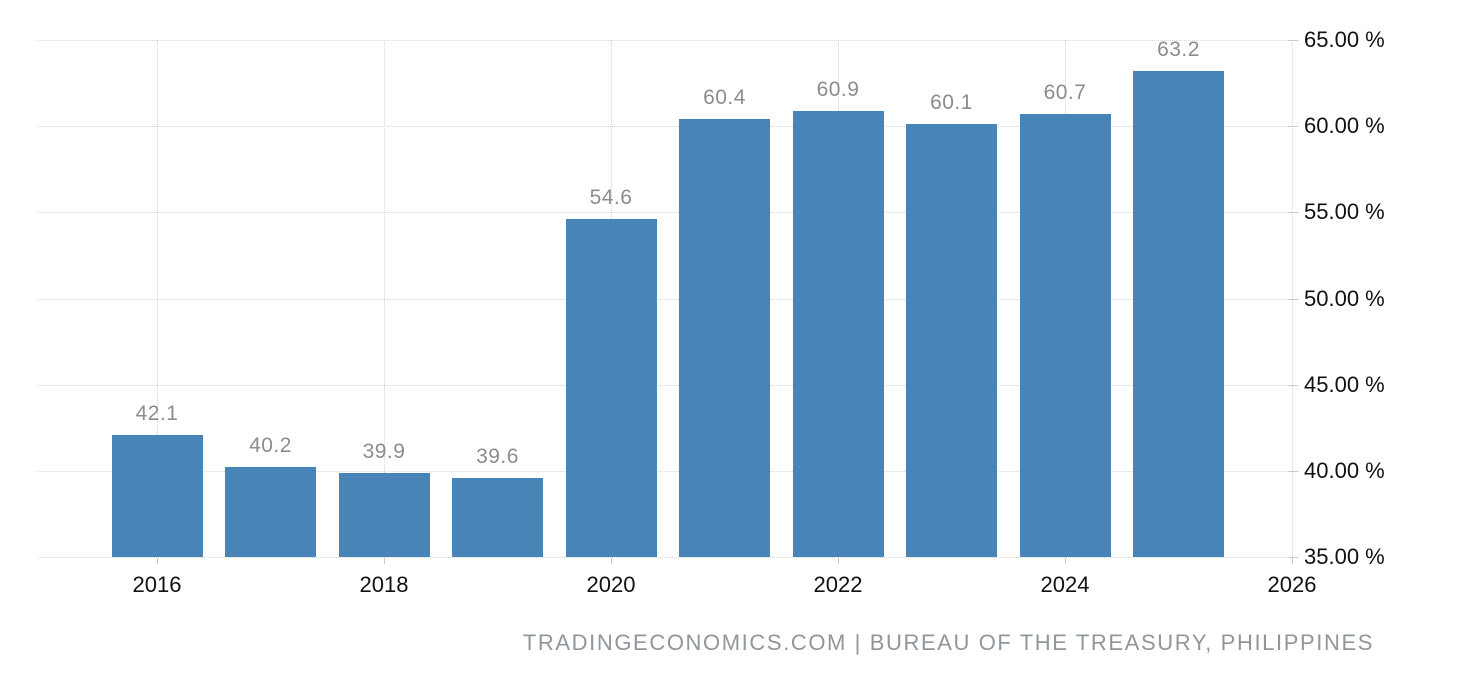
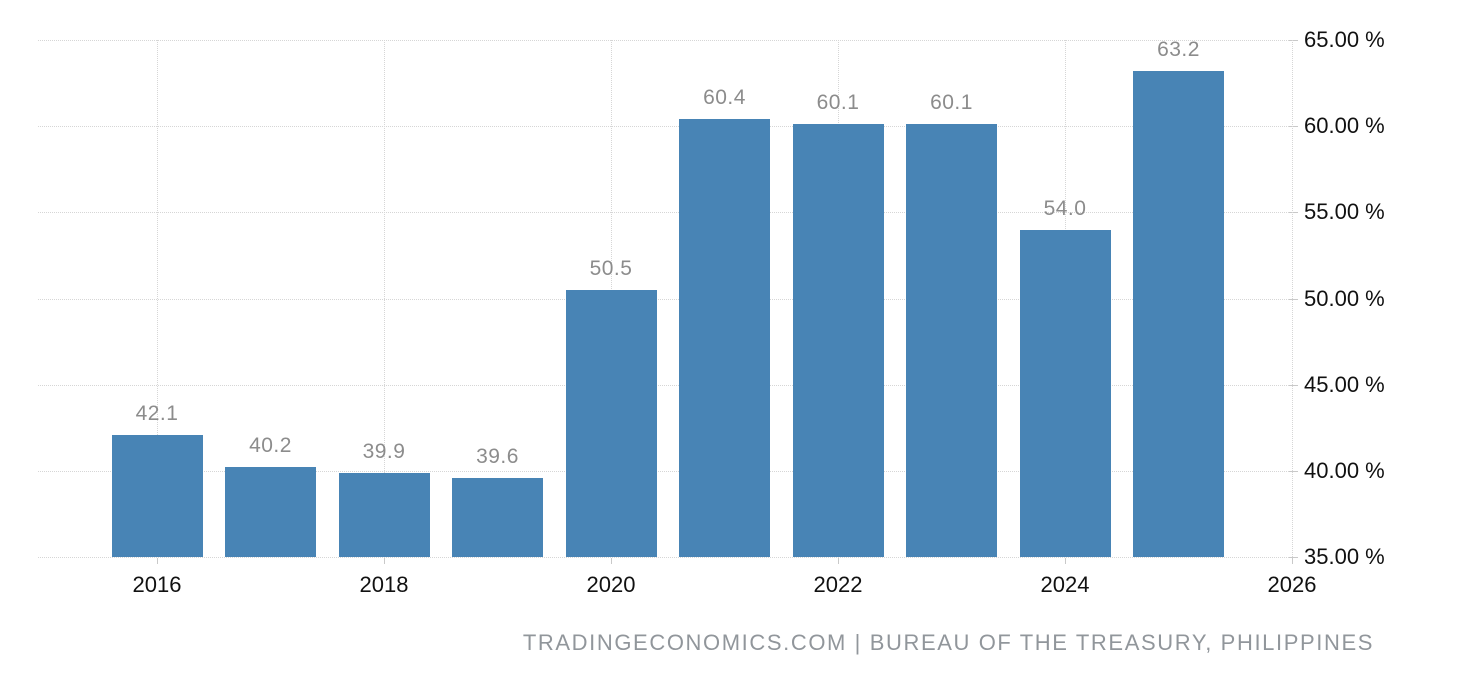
2020: 54.6 -> 50.5
2022: 60.9 -> 60.1
2024: 60.7 -> 54.0
